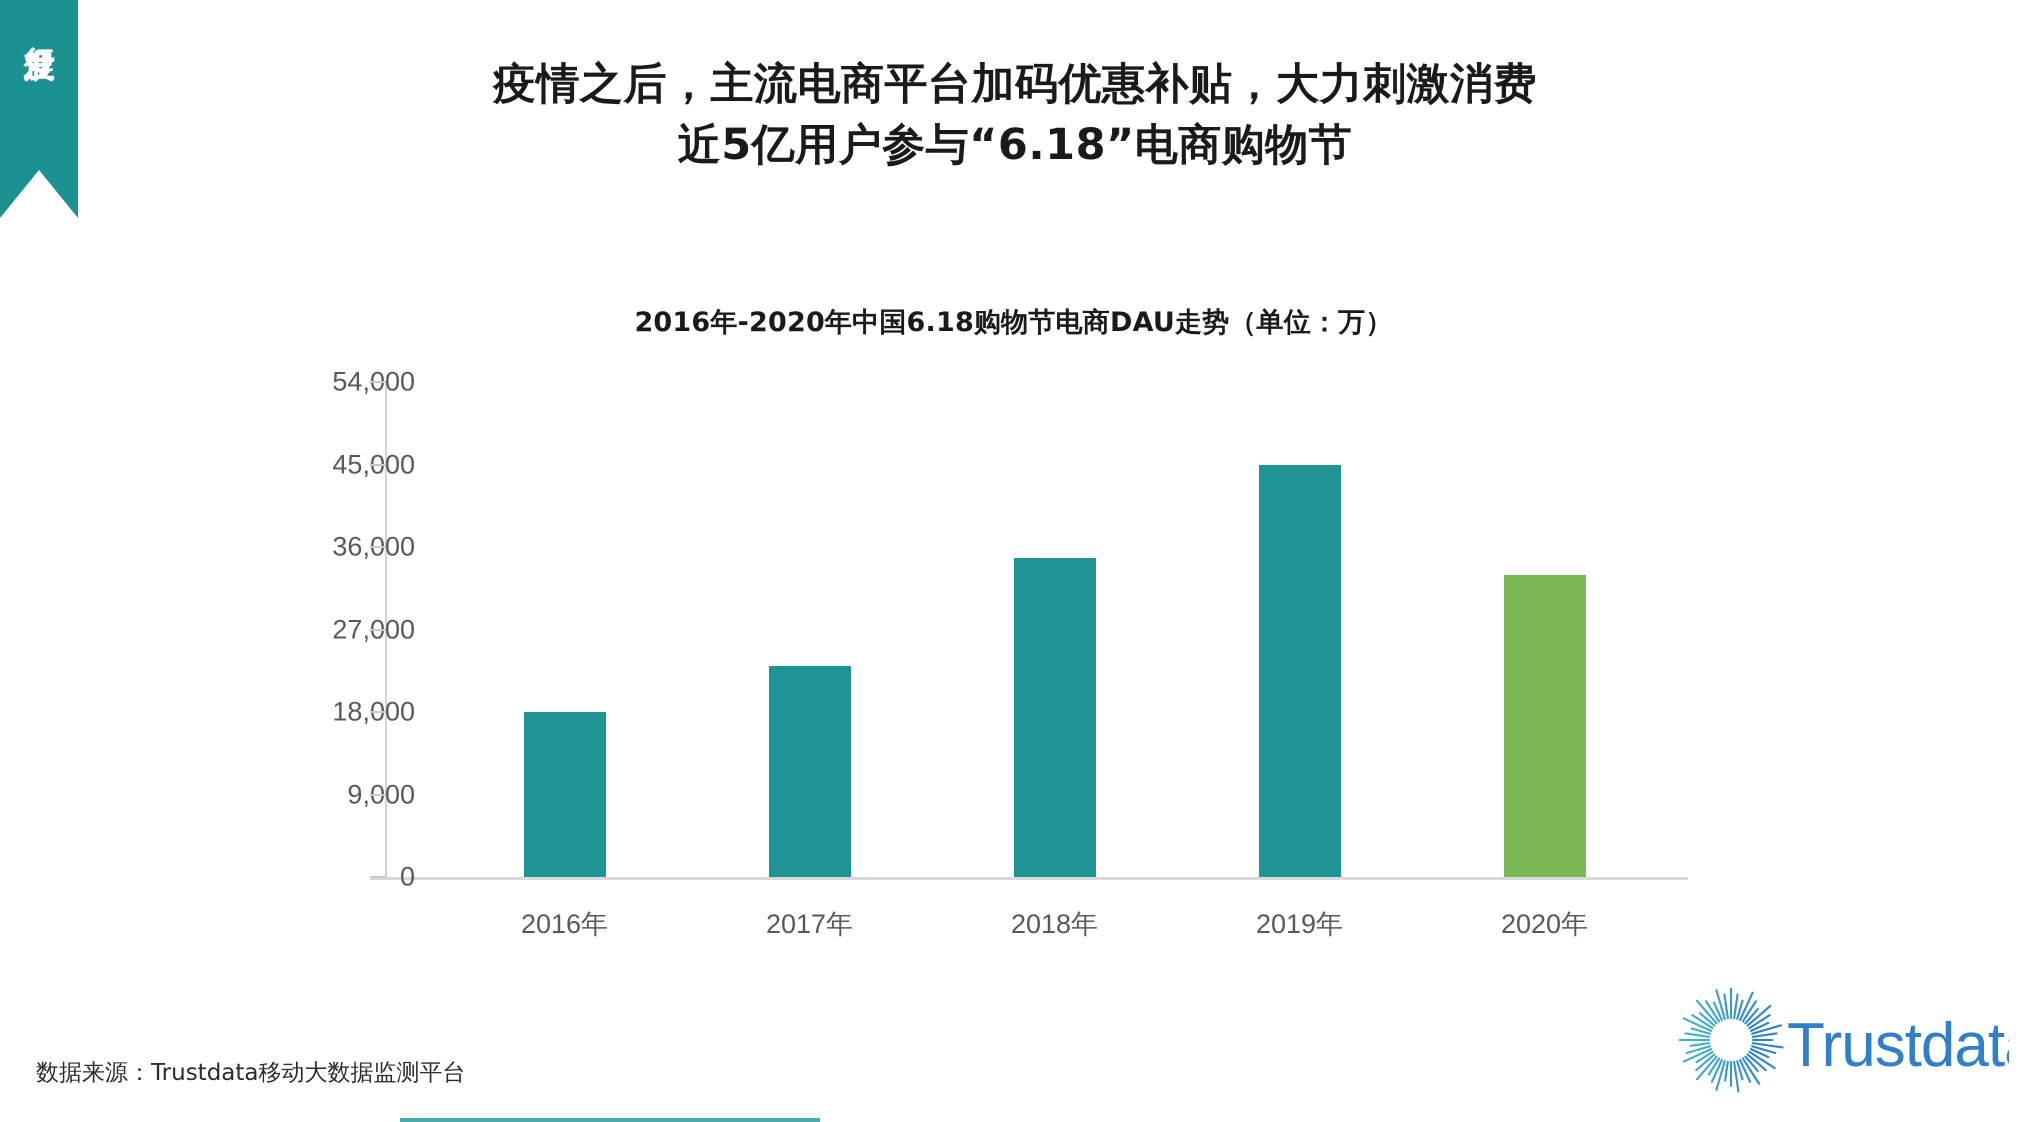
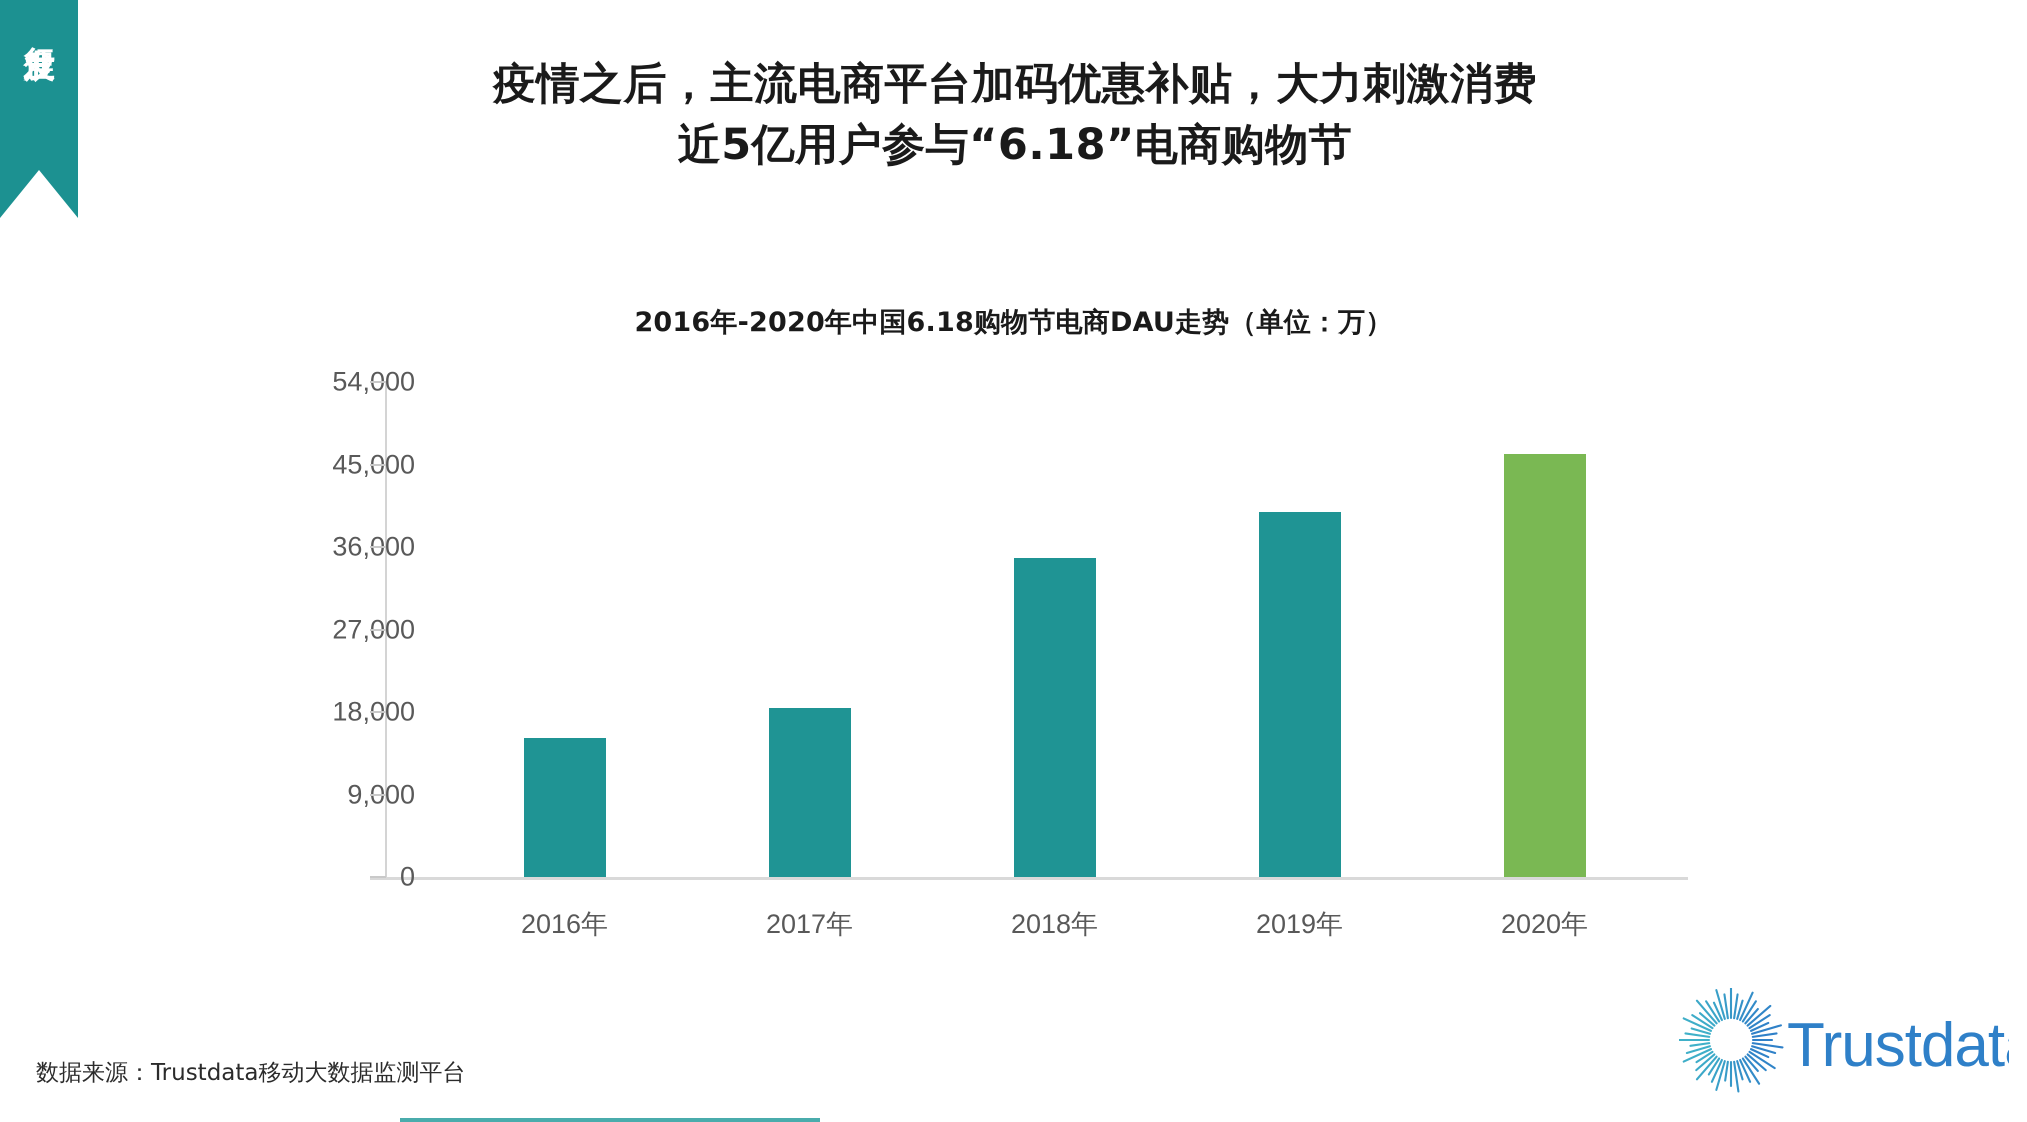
2016年: 18000 -> 15000
2017年: 23000 -> 18000
2019年: 45000 -> 40000
2020年: 33000 -> 46000
